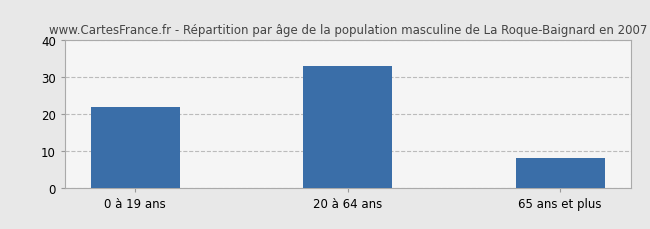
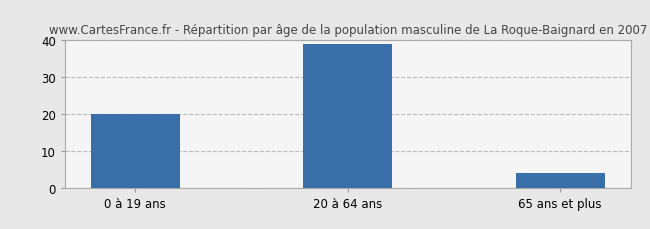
0 à 19 ans: 22 -> 20
20 à 64 ans: 33 -> 39
65 ans et plus: 8 -> 4
